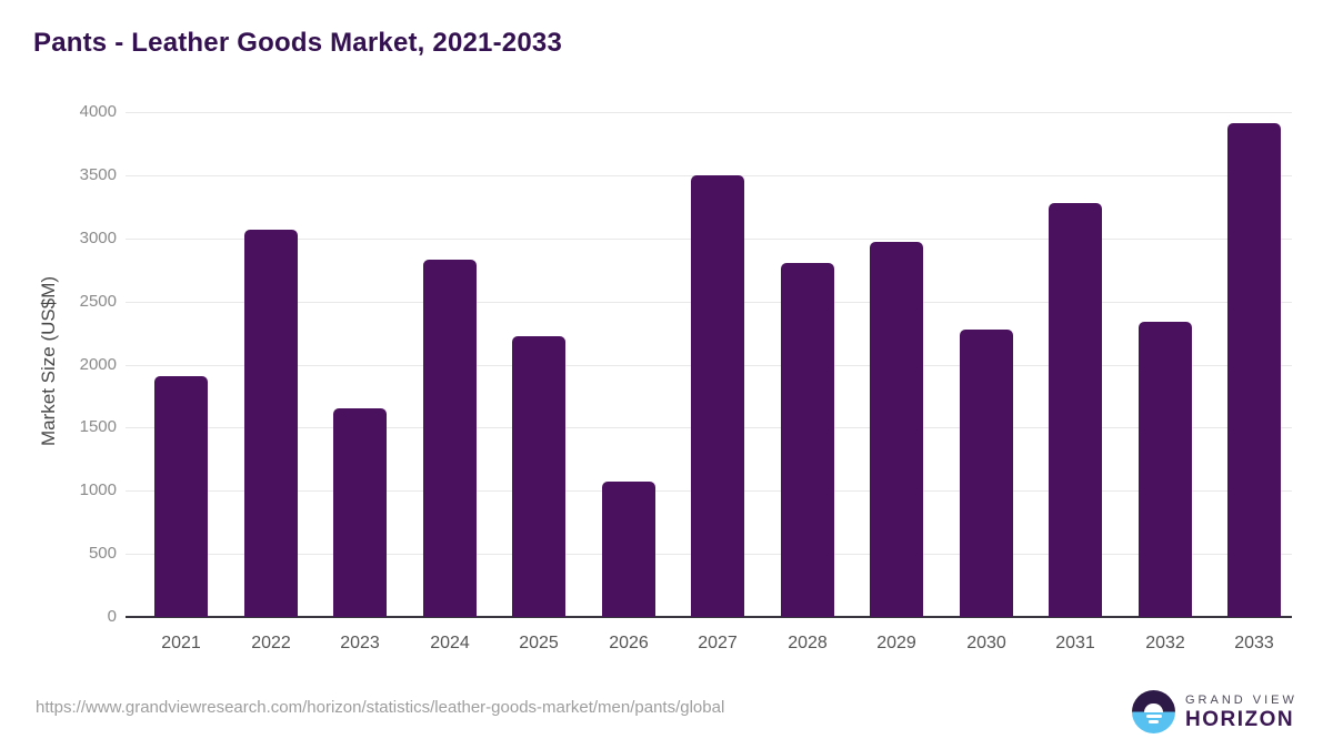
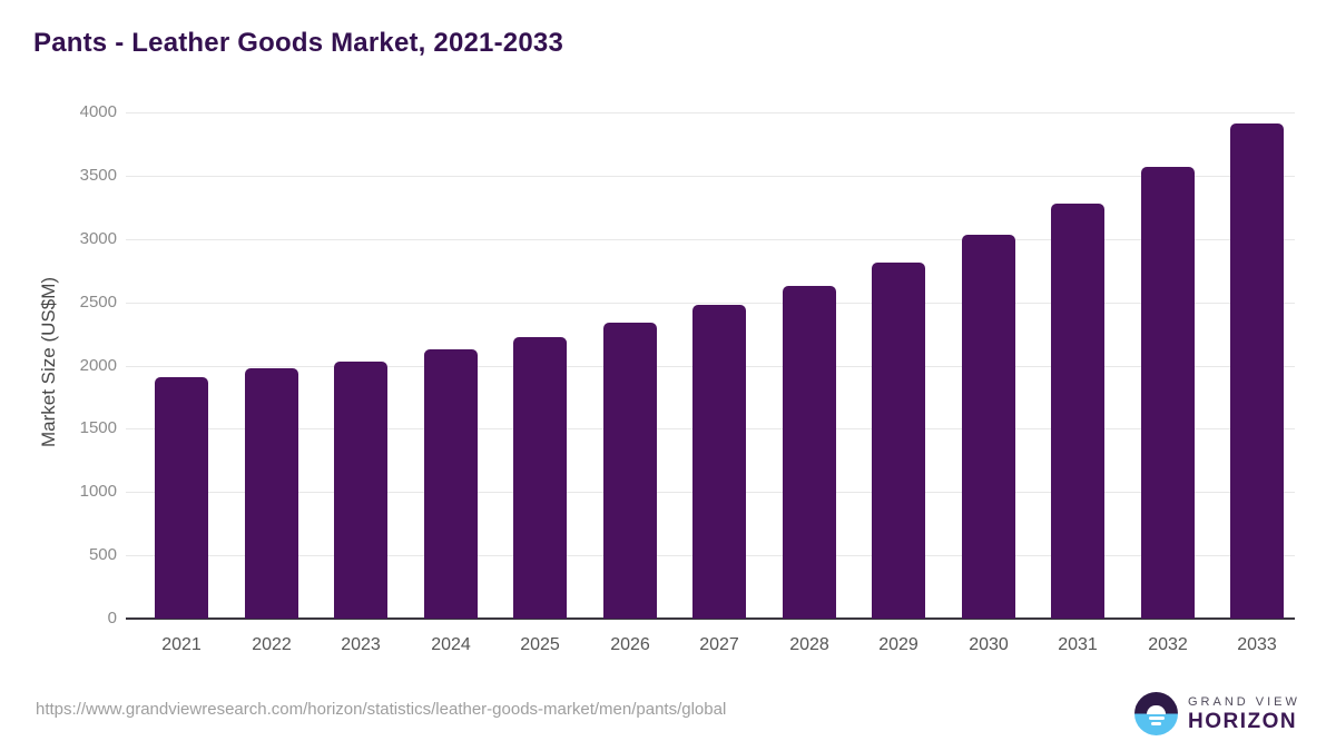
2022: 3070 -> 1980
2023: 1650 -> 2040
2024: 2830 -> 2120
2026: 1070 -> 2340
2027: 3500 -> 2480
2028: 2800 -> 2630
2029: 2970 -> 2820
2030: 2280 -> 3040
2032: 2340 -> 3570
